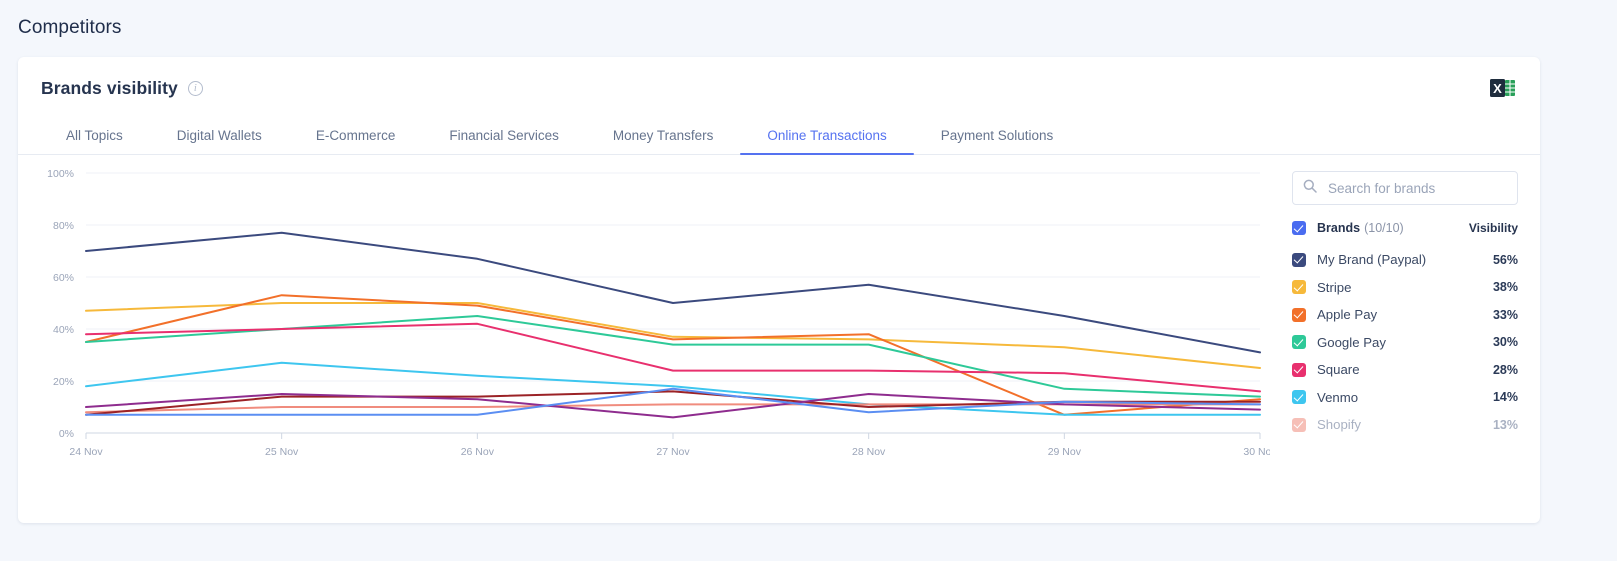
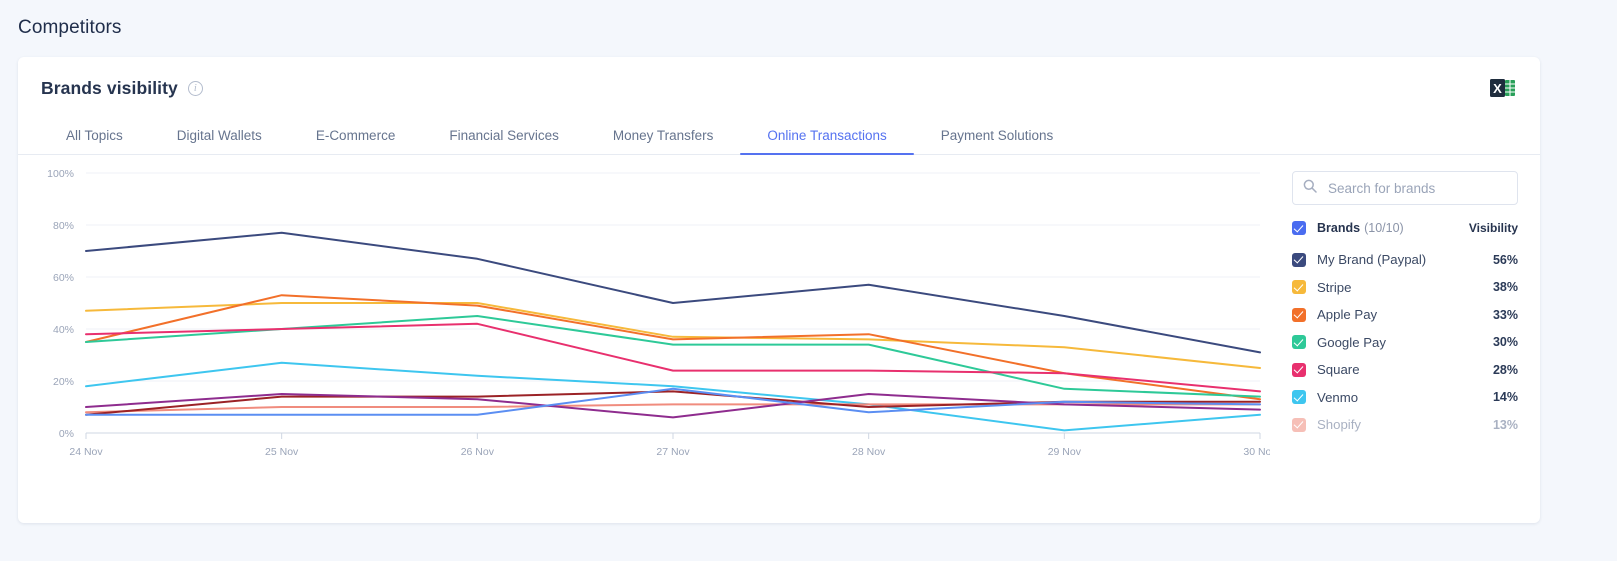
Apple Pay/29 Nov: 7% -> 23%
Venmo/29 Nov: 7% -> 1%
